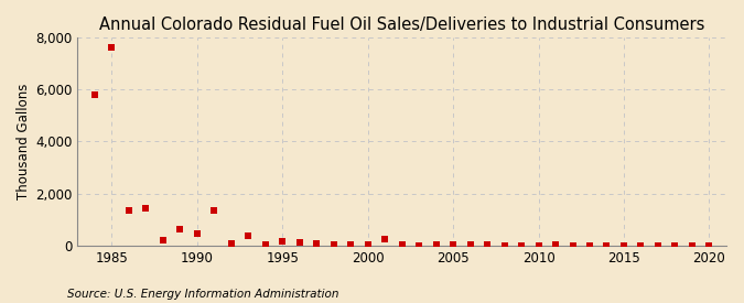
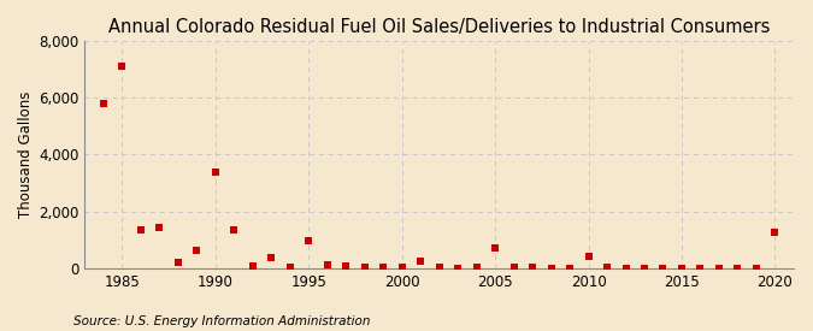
1985: 7,600 -> 7,100
1990: 480 -> 3,400
1995: 150 -> 950
2005: 30 -> 700
2010: 10 -> 400
2020: 10 -> 1,250
